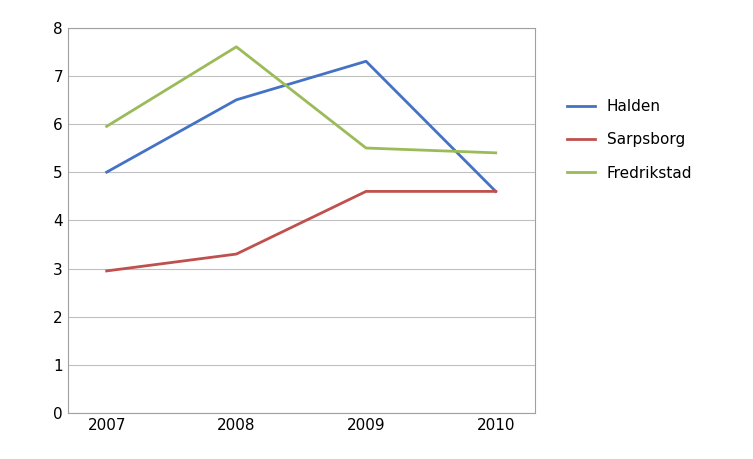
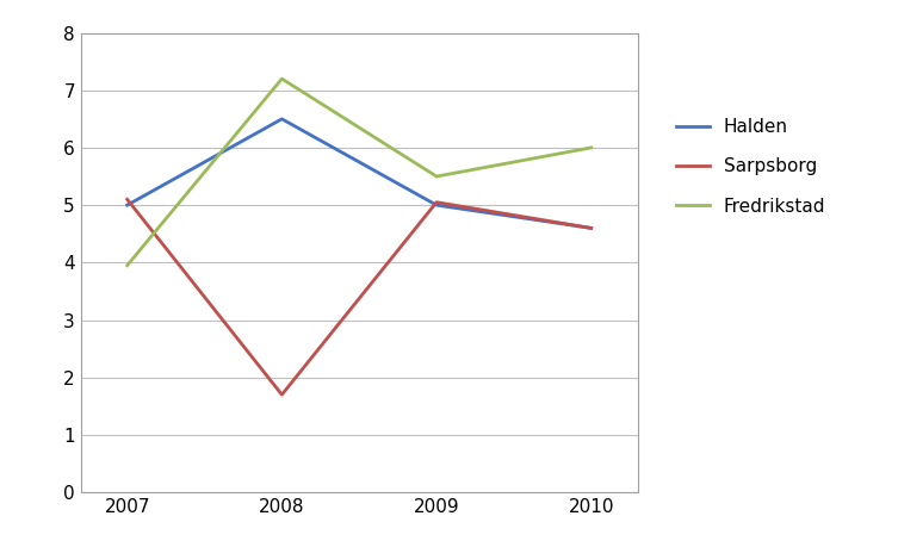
Sarpsborg/2007: 2.95 -> 5.10
Fredrikstad/2007: 5.95 -> 3.95
Sarpsborg/2008: 3.30 -> 1.70
Fredrikstad/2008: 7.60 -> 7.20
Halden/2009: 7.3 -> 5.0
Sarpsborg/2009: 4.60 -> 5.05
Fredrikstad/2010: 5.40 -> 6.00
